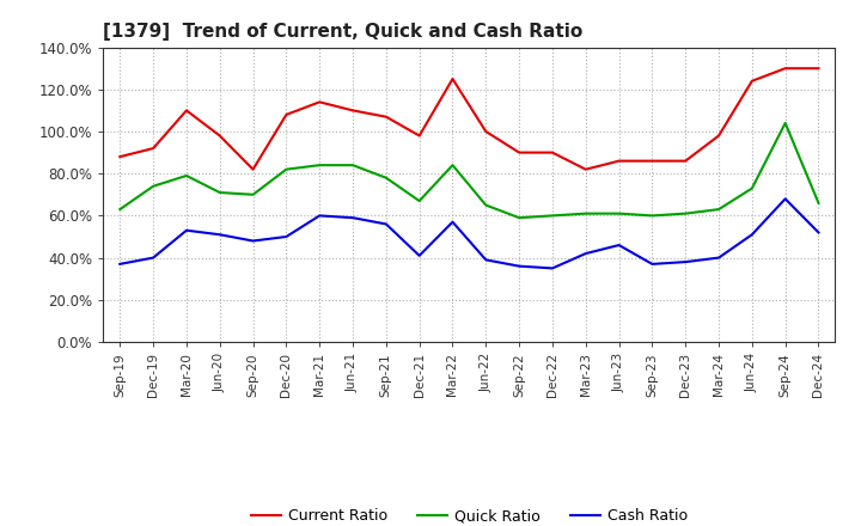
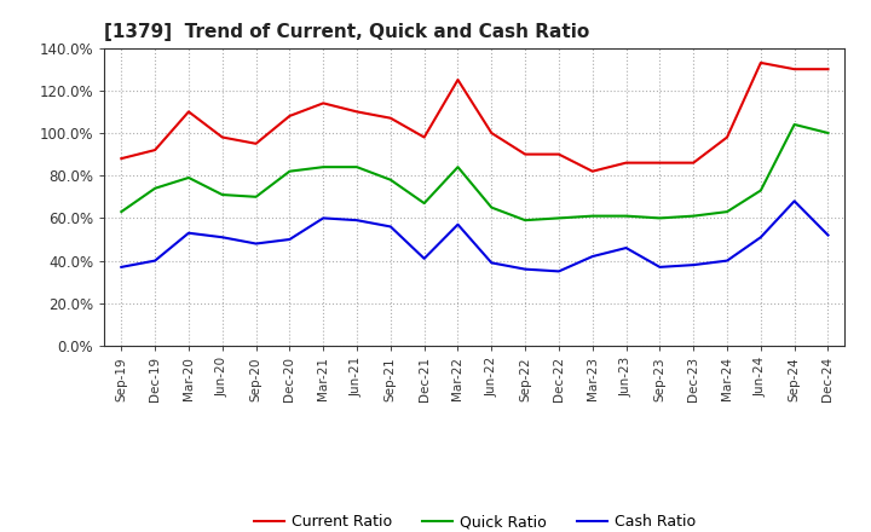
Current Ratio/Sep-20: 82% -> 95%
Current Ratio/Jun-24: 124% -> 133%
Quick Ratio/Dec-24: 66% -> 100%
